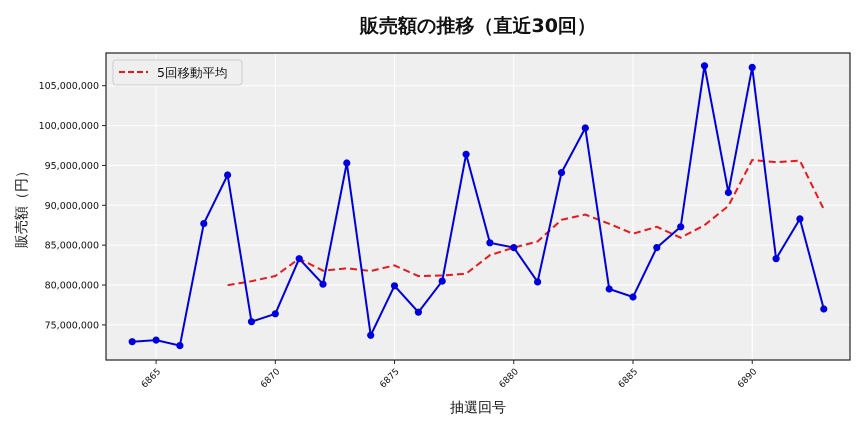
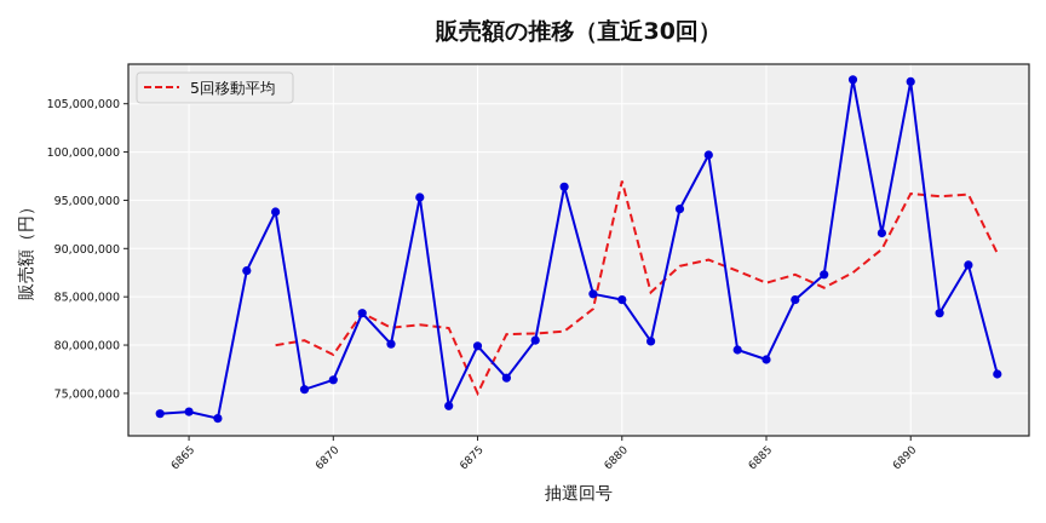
5回移動平均/6870: 81000000 -> 79000000
5回移動平均/6875: 82000000 -> 75000000
5回移動平均/6880: 85000000 -> 97000000
